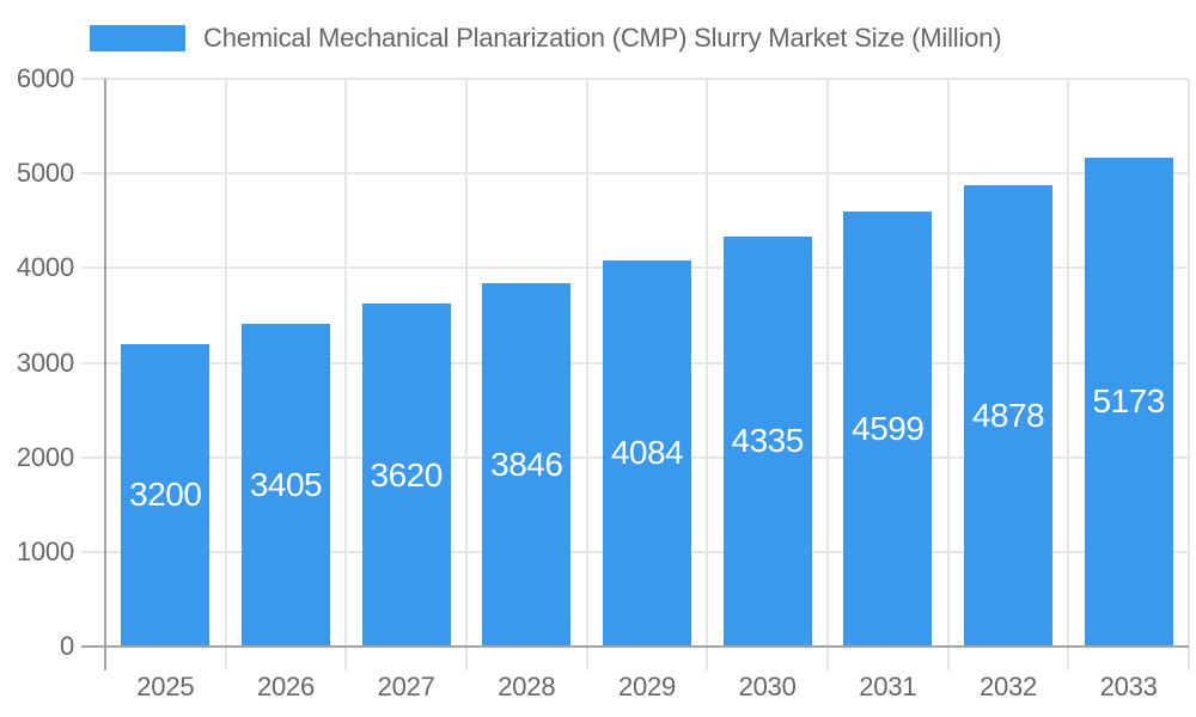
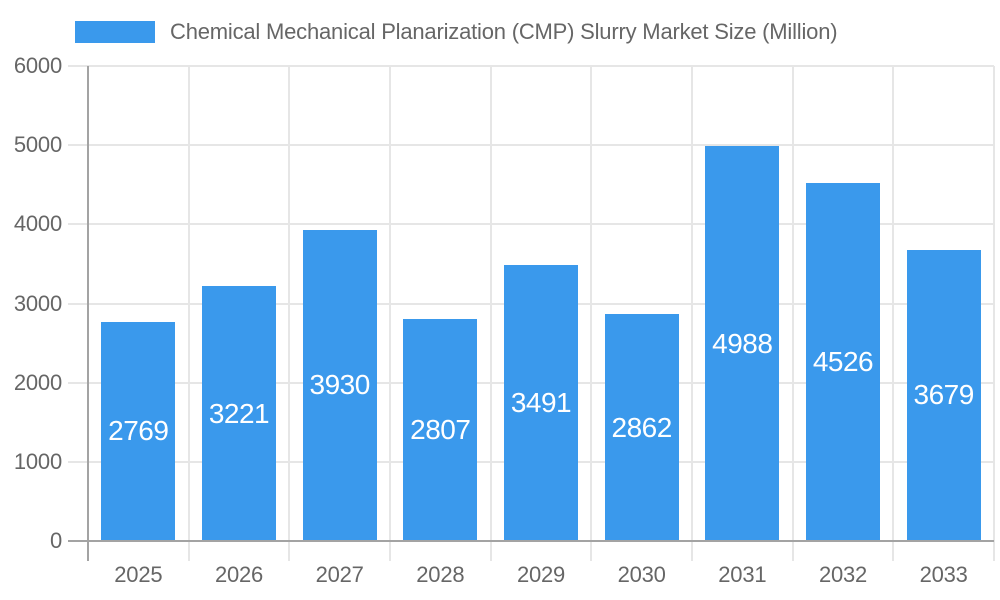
2025: 3200 -> 2769
2026: 3405 -> 3221
2027: 3620 -> 3930
2028: 3846 -> 2807
2029: 4084 -> 3491
2030: 4335 -> 2862
2031: 4599 -> 4988
2032: 4878 -> 4526
2033: 5173 -> 3679
